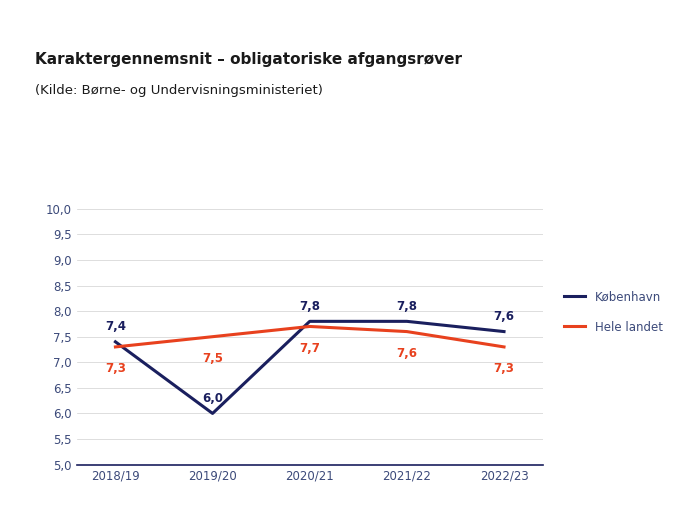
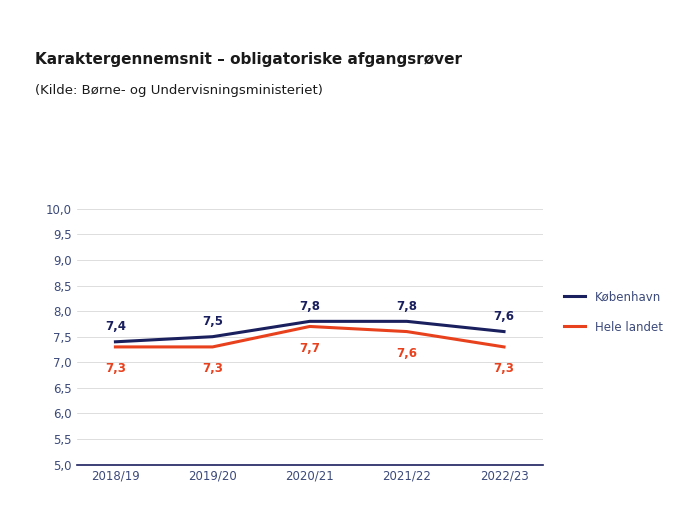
København/2019/20: 6,0 -> 7,5
Hele landet/2019/20: 7,5 -> 7,3
